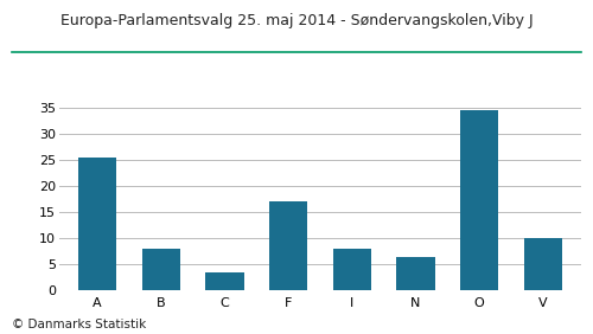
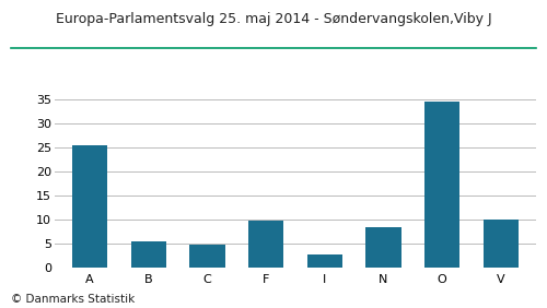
B: 8.0 -> 5.5
C: 3.5 -> 4.9
F: 17.0 -> 9.9
I: 8.0 -> 2.8
N: 6.5 -> 8.5
